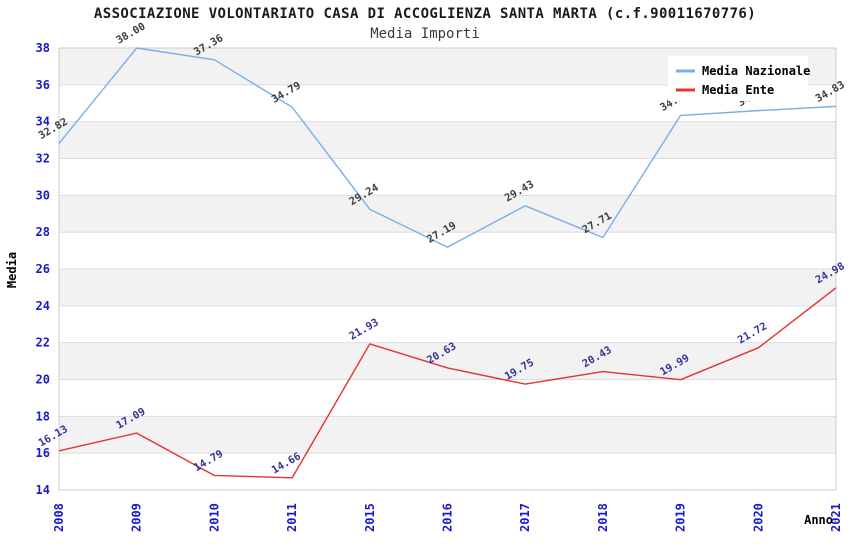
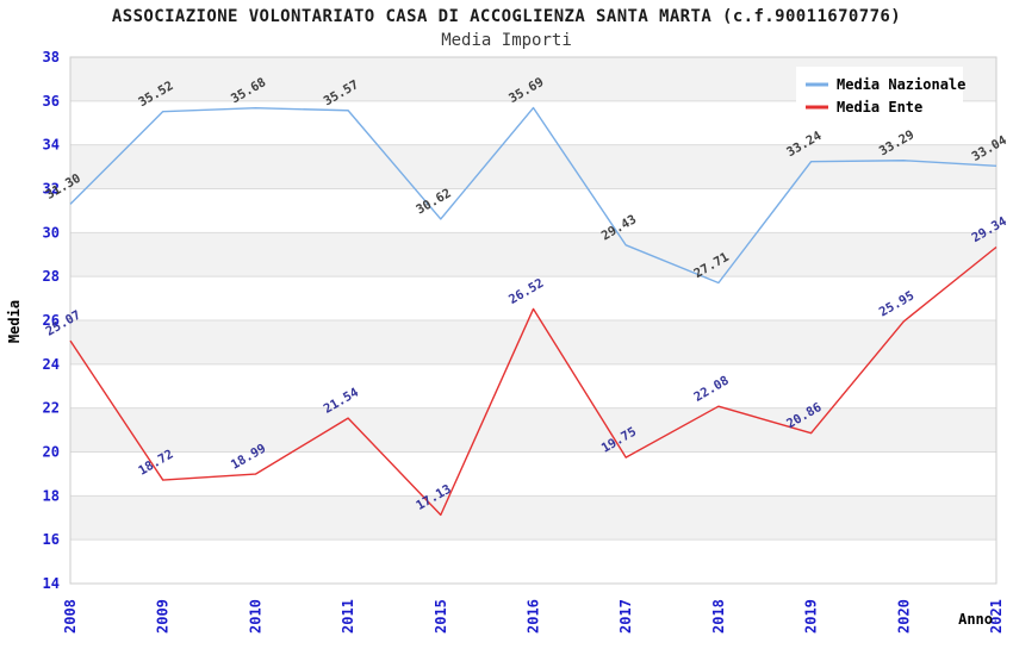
Media Nazionale/2008: 32.82 -> 31.30
Media Ente/2008: 16.13 -> 25.07
Media Nazionale/2009: 38.00 -> 35.52
Media Ente/2009: 17.09 -> 18.72
Media Nazionale/2010: 37.36 -> 35.68
Media Ente/2010: 14.79 -> 18.99
Media Nazionale/2011: 34.79 -> 35.57
Media Ente/2011: 14.66 -> 21.54
Media Nazionale/2015: 29.24 -> 30.62
Media Ente/2015: 21.93 -> 17.13
Media Nazionale/2016: 27.19 -> 35.69
Media Ente/2016: 20.63 -> 26.52
Media Ente/2018: 20.43 -> 22.08
Media Nazionale/2019: 34.34 -> 33.24
Media Ente/2019: 19.99 -> 20.86
Media Nazionale/2020: 34.60 -> 33.29
Media Ente/2020: 21.72 -> 25.95
Media Nazionale/2021: 34.83 -> 33.04
Media Ente/2021: 24.98 -> 29.34
